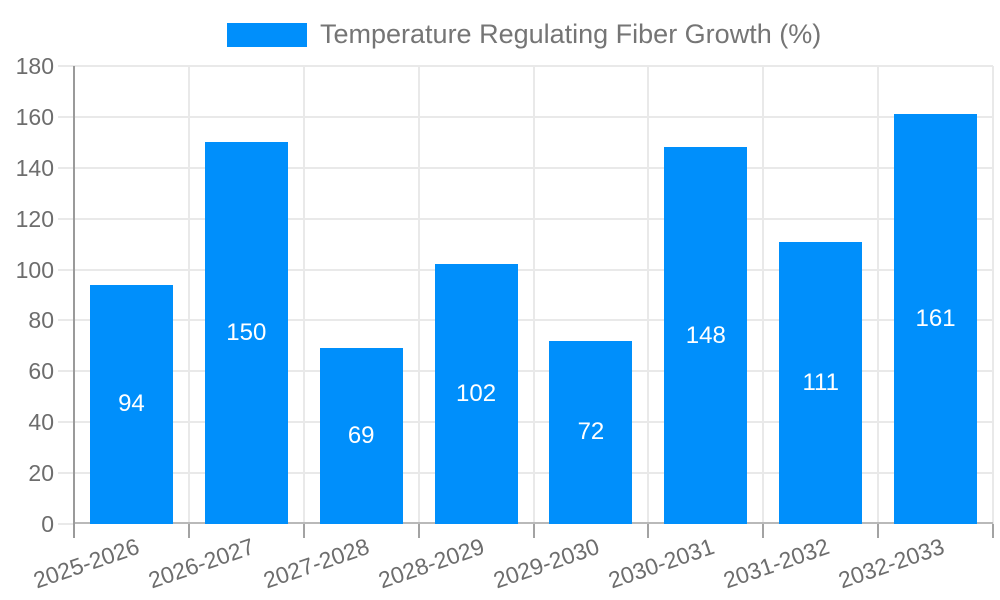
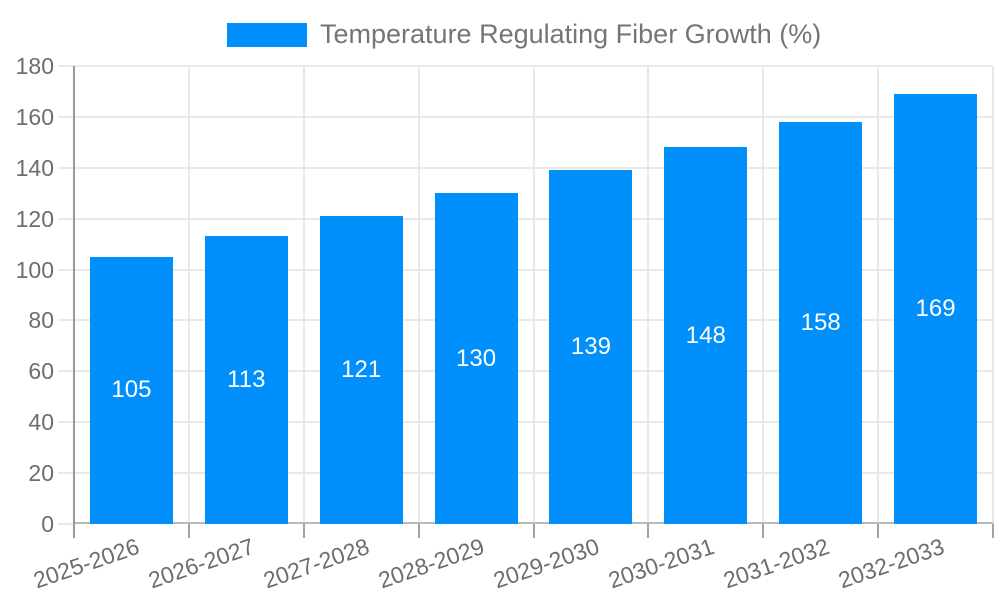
2025-2026: 94 -> 105
2026-2027: 150 -> 113
2027-2028: 69 -> 121
2028-2029: 102 -> 130
2029-2030: 72 -> 139
2031-2032: 111 -> 158
2032-2033: 161 -> 169
